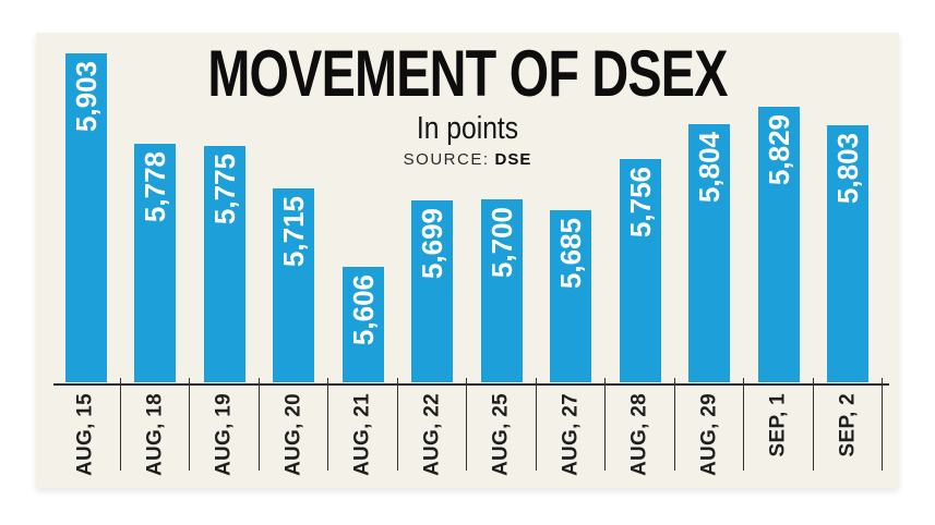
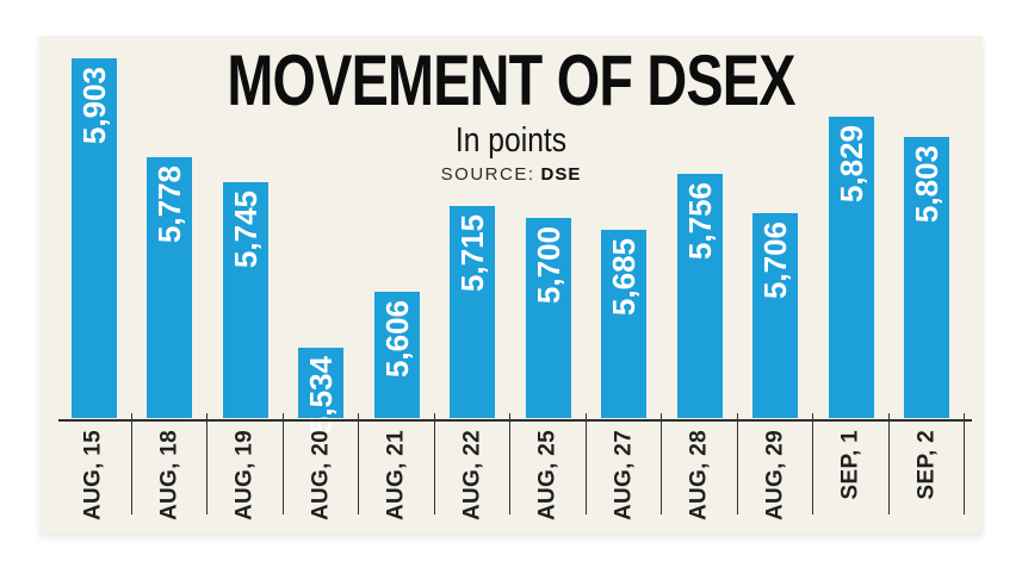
AUG, 19: 5,775 -> 5,745
AUG, 20: 5,715 -> 5,534
AUG, 22: 5,699 -> 5,715
AUG, 29: 5,804 -> 5,706
